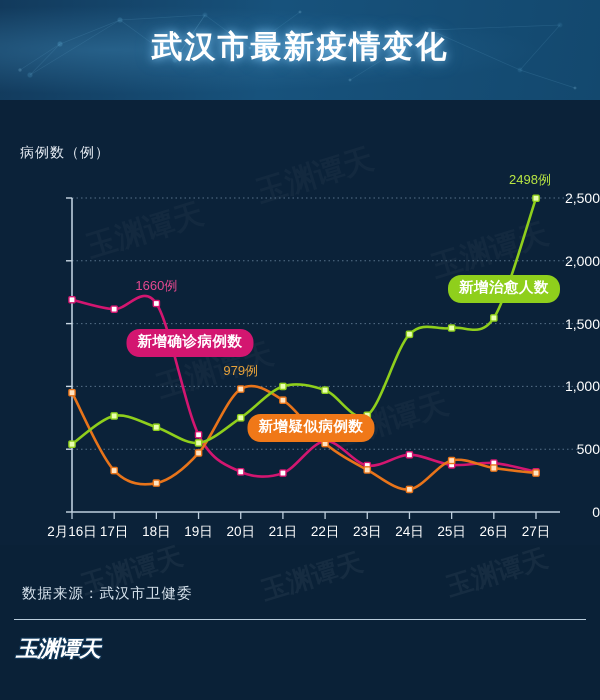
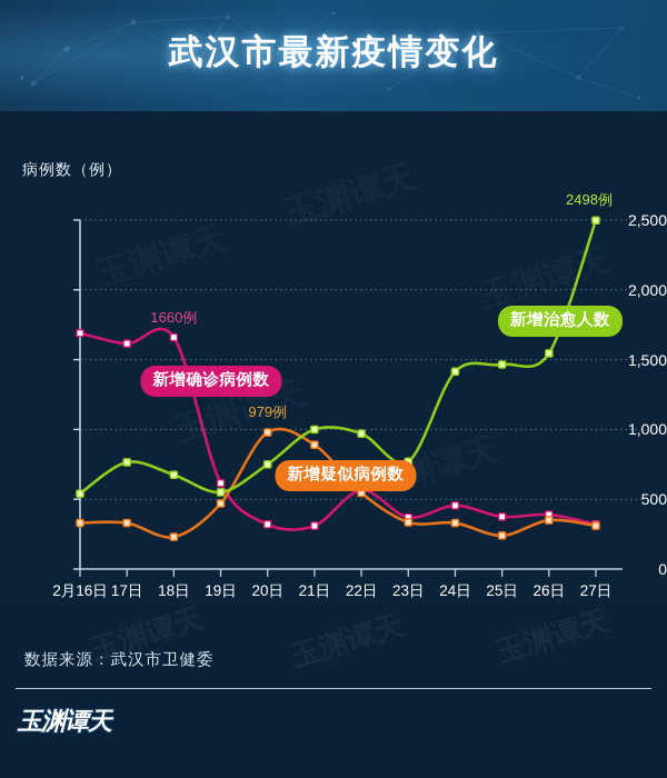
新增疑似病例数/2月16日: 950 -> 330
新增疑似病例数/24日: 180 -> 330
新增疑似病例数/25日: 410 -> 240
